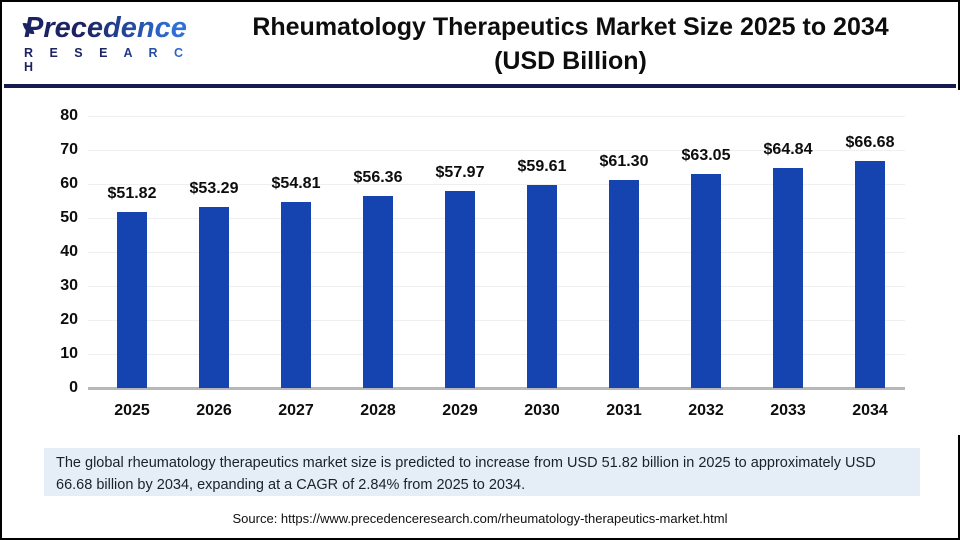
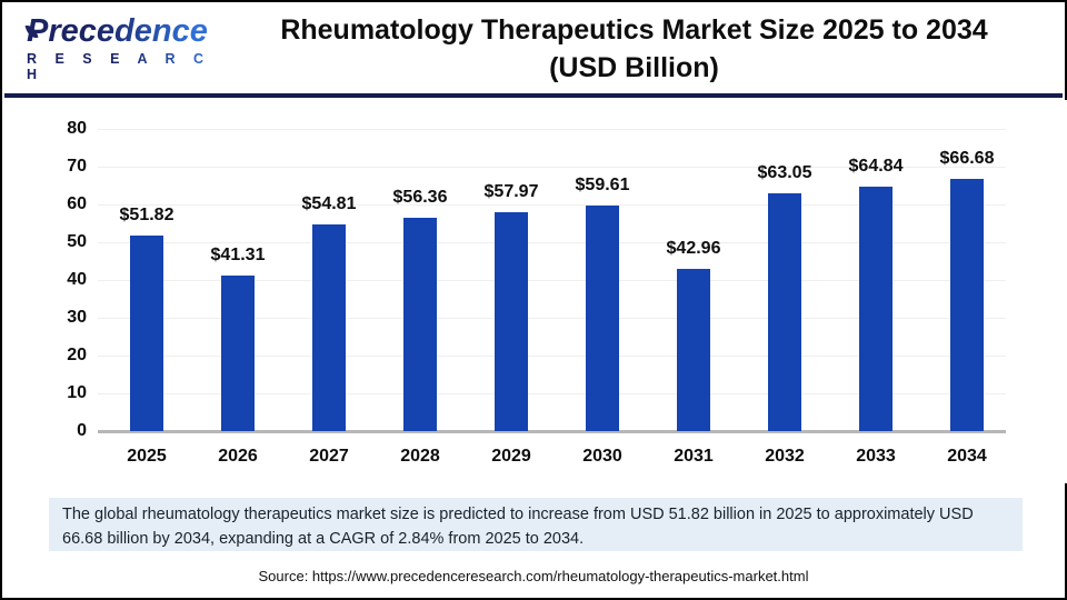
2026: $53.29 -> $41.31
2031: $61.30 -> $42.96
